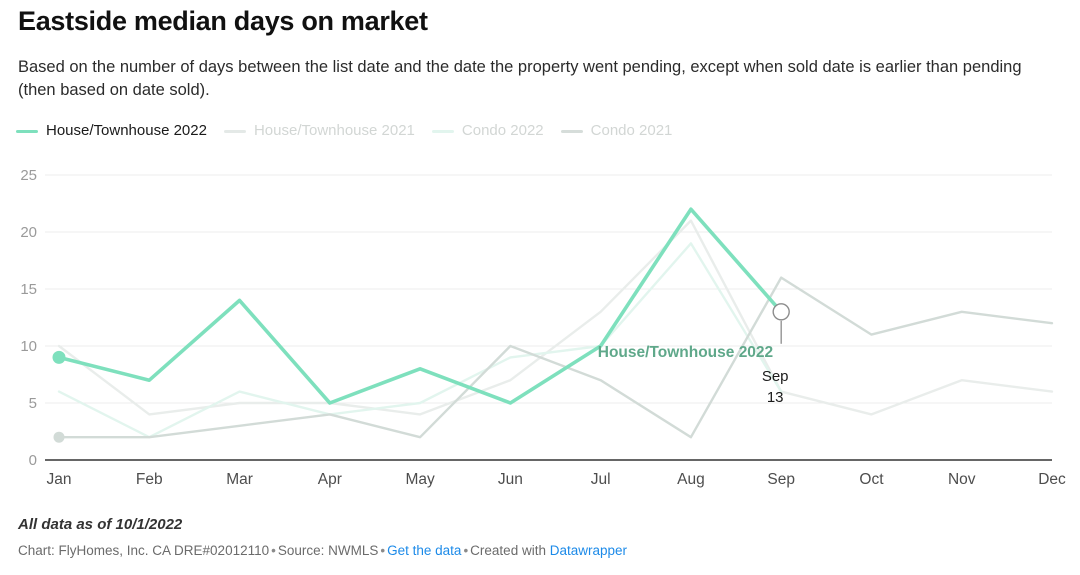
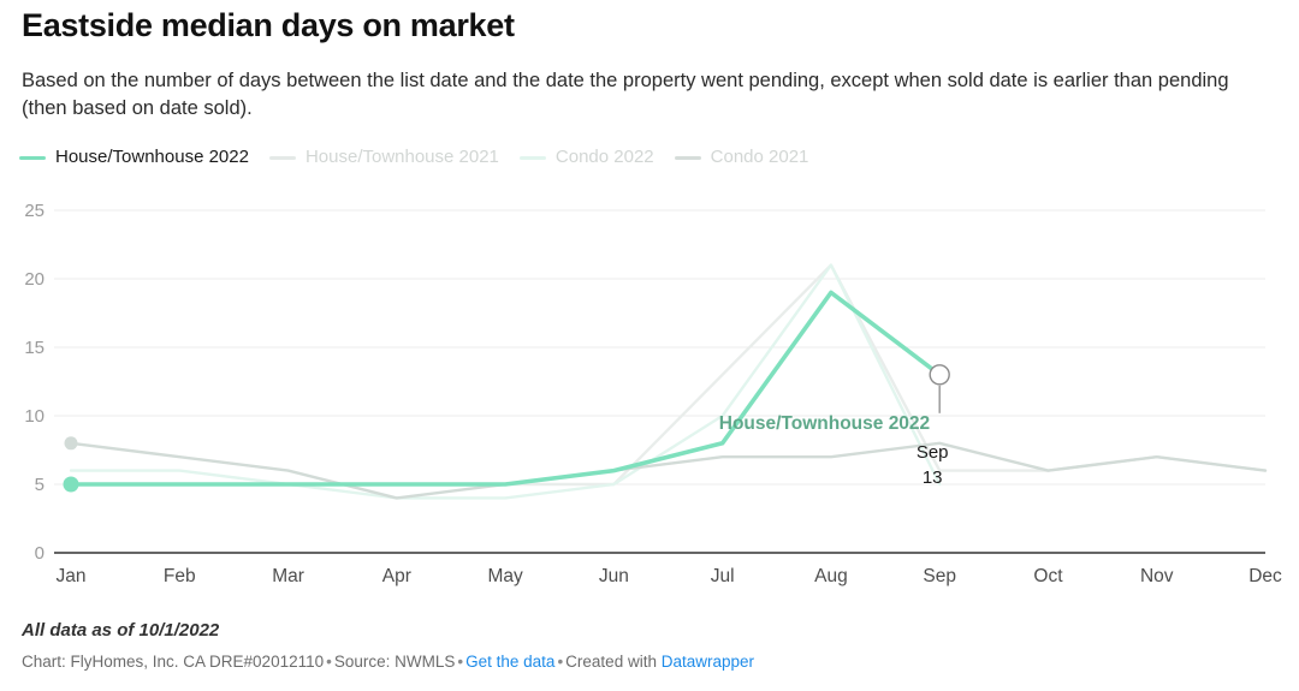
House/Townhouse 2022/Jan: 9 -> 5
House/Townhouse 2021/Jan: 10 -> 5
Condo 2021/Jan: 2 -> 8
House/Townhouse 2022/Feb: 7 -> 5
House/Townhouse 2021/Feb: 4 -> 5
Condo 2022/Feb: 2 -> 6
Condo 2021/Feb: 2 -> 7
House/Townhouse 2022/Mar: 14 -> 5
Condo 2022/Mar: 6 -> 5
Condo 2021/Mar: 3 -> 6
House/Townhouse 2022/May: 8 -> 5
House/Townhouse 2021/May: 4 -> 5
Condo 2022/May: 5 -> 4
Condo 2021/May: 2 -> 5
House/Townhouse 2022/Jun: 5 -> 6
House/Townhouse 2021/Jun: 7 -> 5
Condo 2022/Jun: 9 -> 5
Condo 2021/Jun: 10 -> 6
House/Townhouse 2022/Jul: 10 -> 8
House/Townhouse 2022/Aug: 22 -> 19
Condo 2022/Aug: 19 -> 21
Condo 2021/Aug: 2 -> 7
Condo 2022/Sep: 6 -> 5
Condo 2021/Sep: 16 -> 8
House/Townhouse 2021/Oct: 4 -> 6
Condo 2021/Oct: 11 -> 6
Condo 2021/Nov: 13 -> 7
Condo 2021/Dec: 12 -> 6
